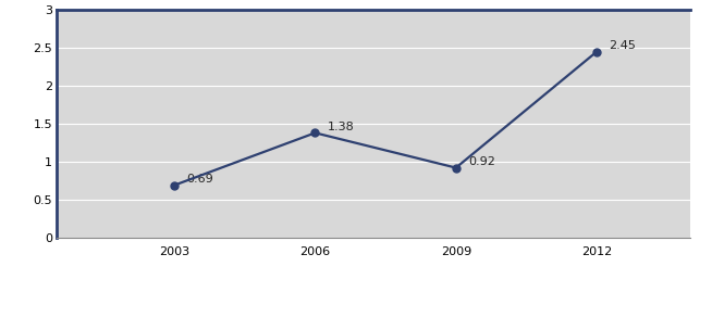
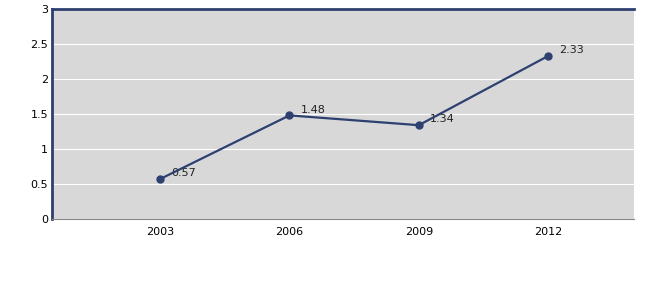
2003: 0.69 -> 0.57
2006: 1.38 -> 1.48
2009: 0.92 -> 1.34
2012: 2.45 -> 2.33
